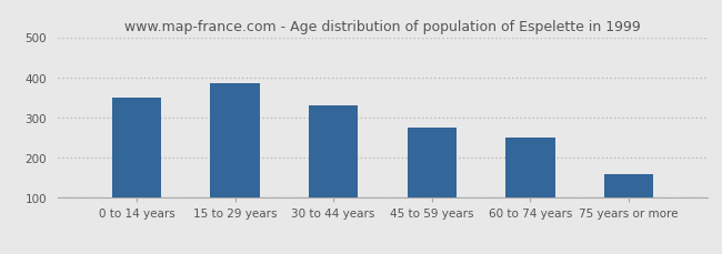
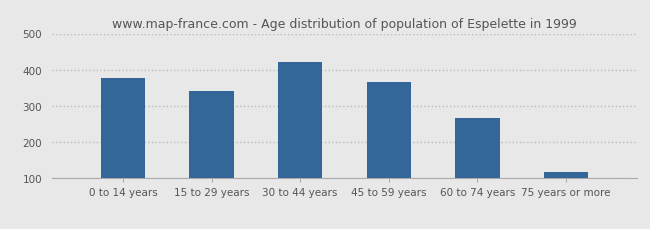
0 to 14 years: 350 -> 378
15 to 29 years: 385 -> 340
30 to 44 years: 330 -> 420
45 to 59 years: 275 -> 366
60 to 74 years: 250 -> 268
75 years or more: 160 -> 117
